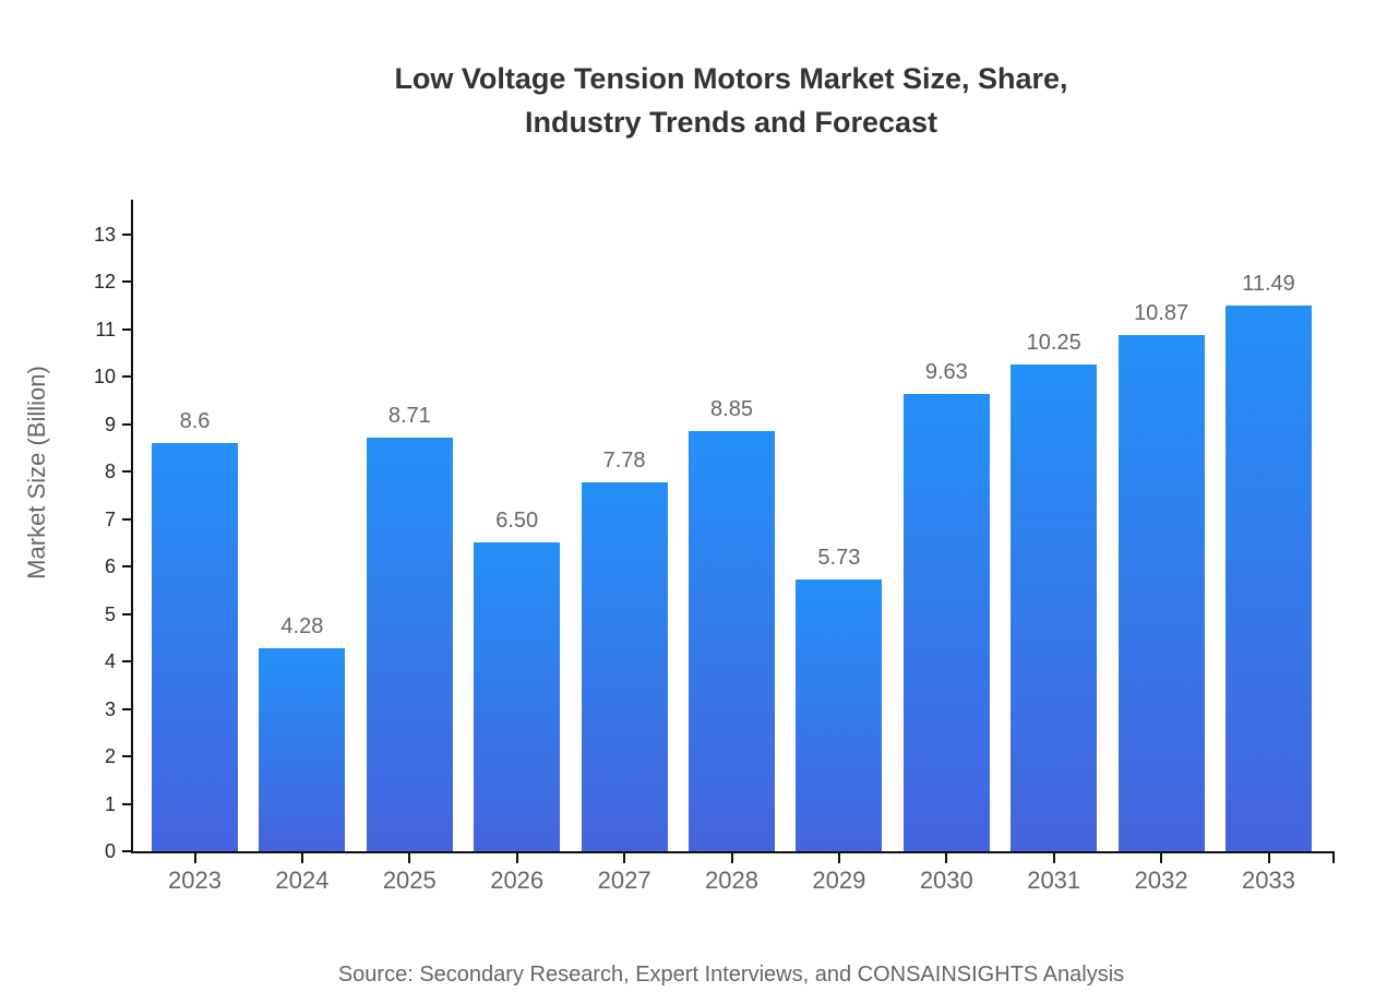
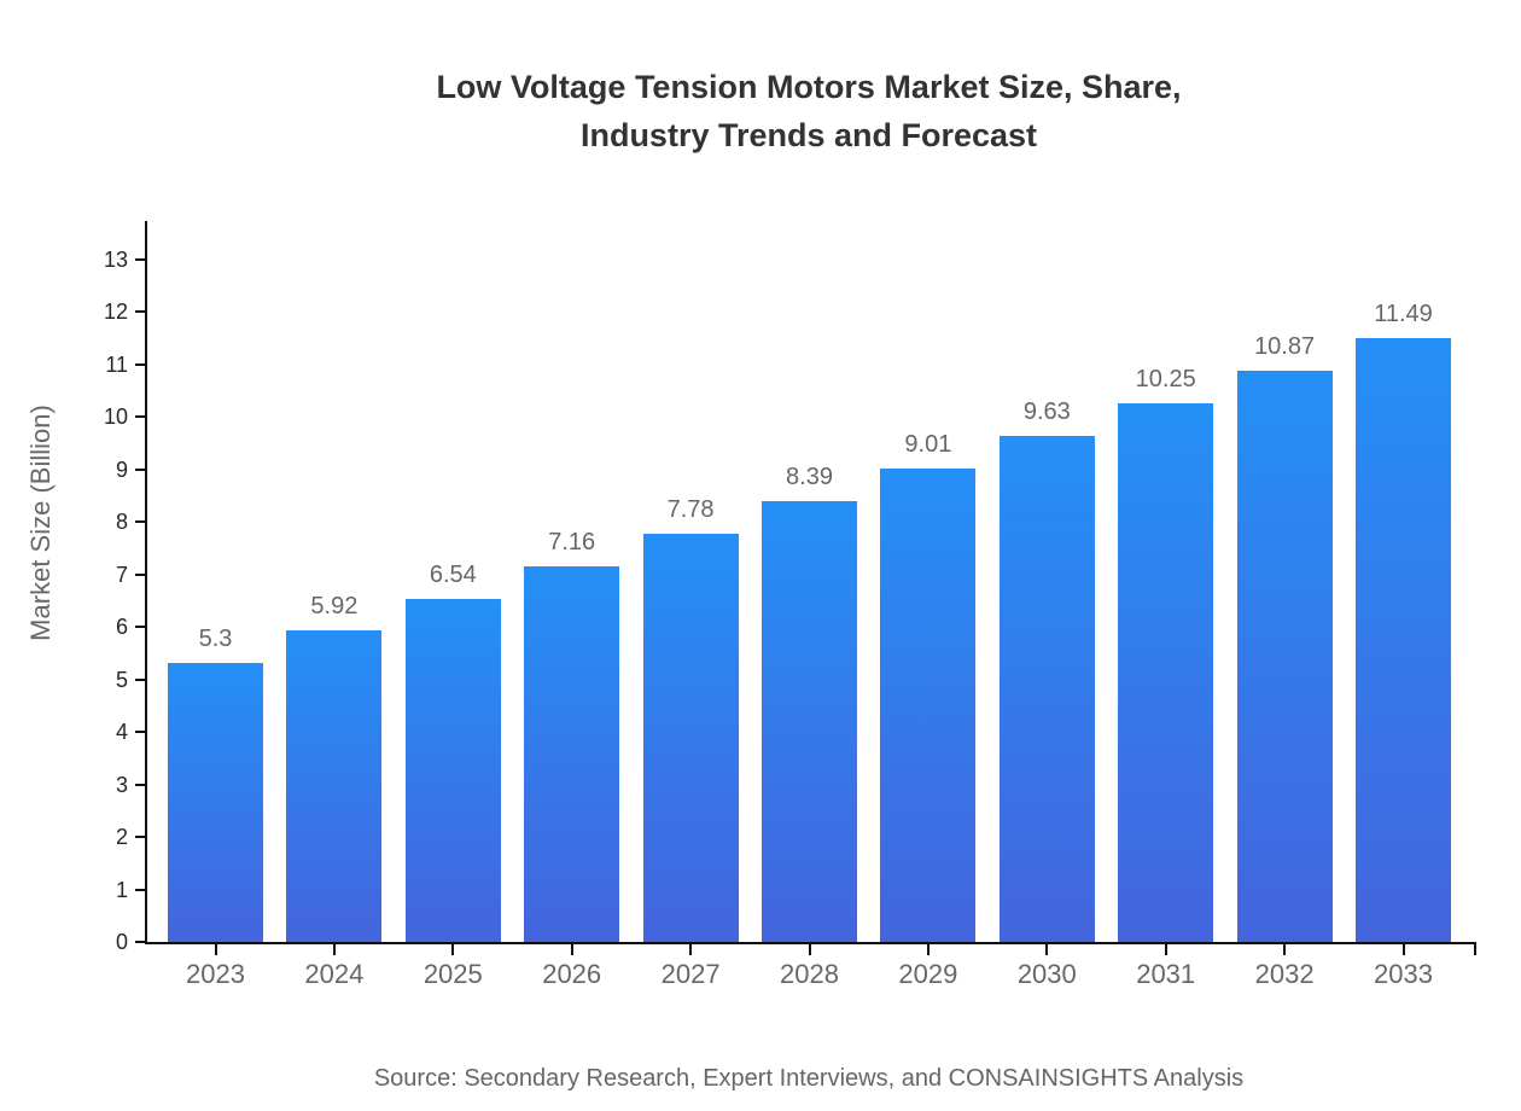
2023: 8.6 -> 5.3
2024: 4.28 -> 5.92
2025: 8.71 -> 6.54
2026: 6.50 -> 7.16
2028: 8.85 -> 8.39
2029: 5.73 -> 9.01
